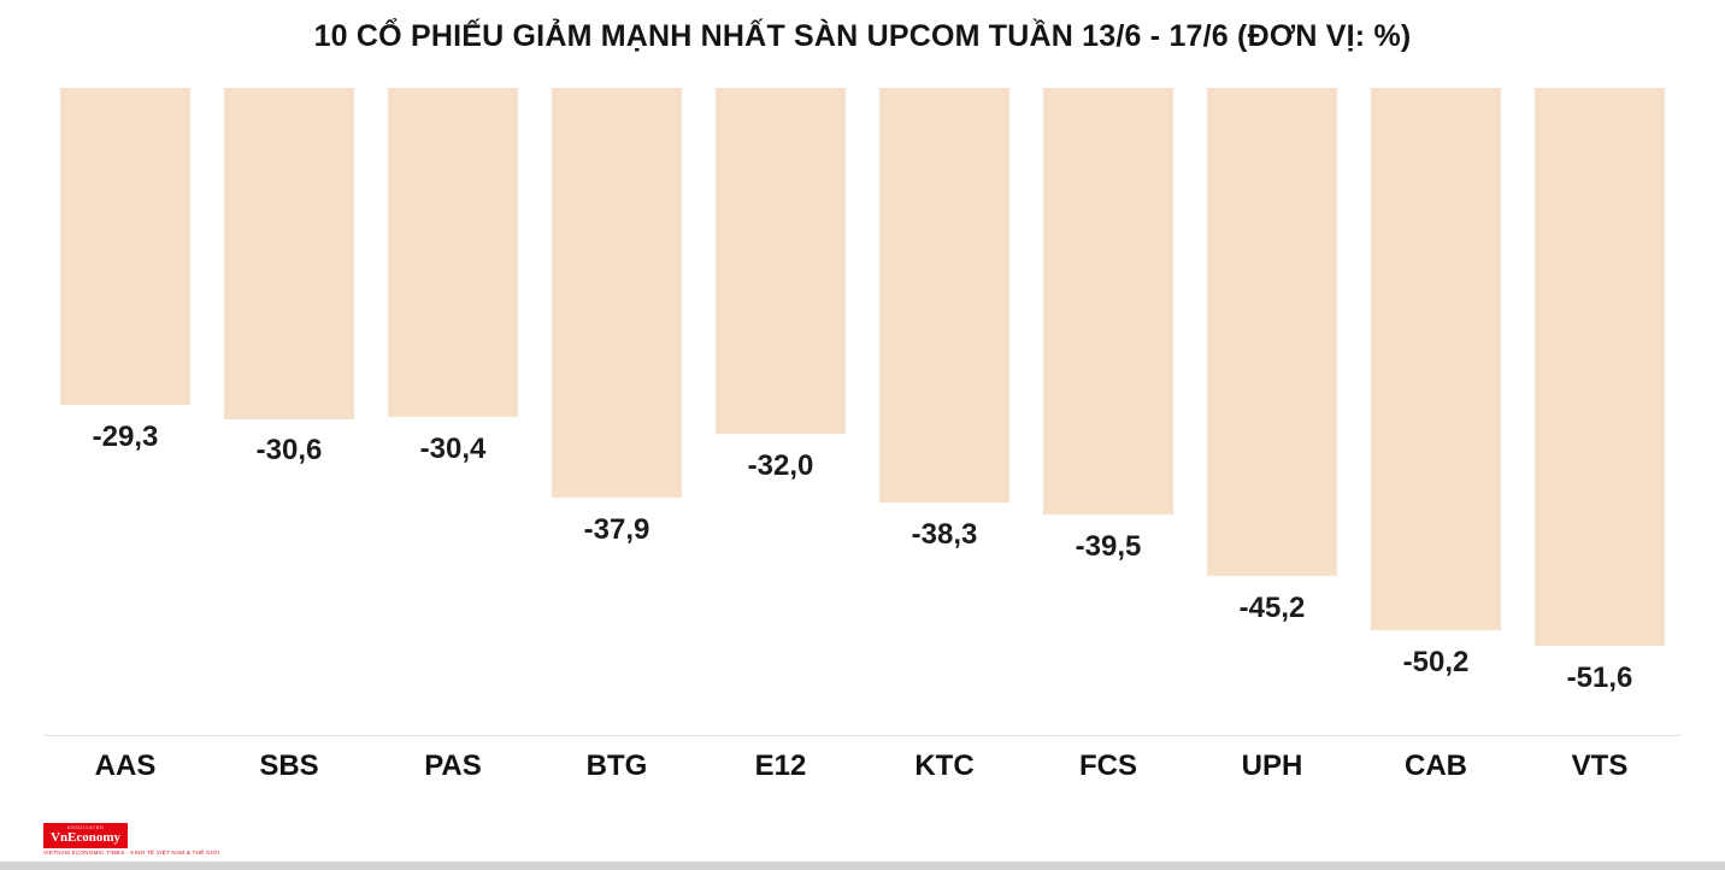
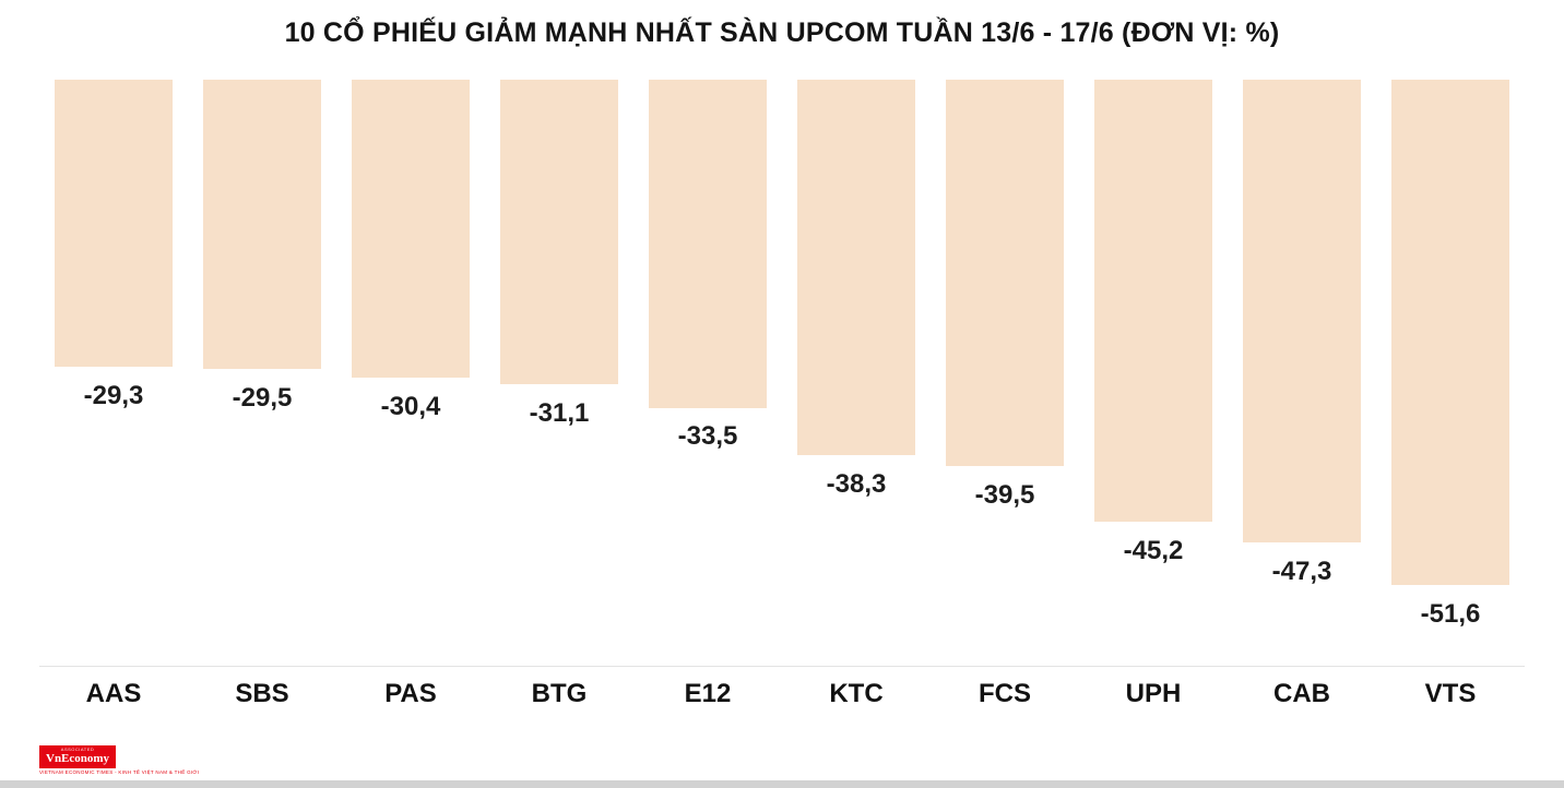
SBS: -30,6 -> -29,5
BTG: -37,9 -> -31,1
E12: -32,0 -> -33,5
CAB: -50,2 -> -47,3
